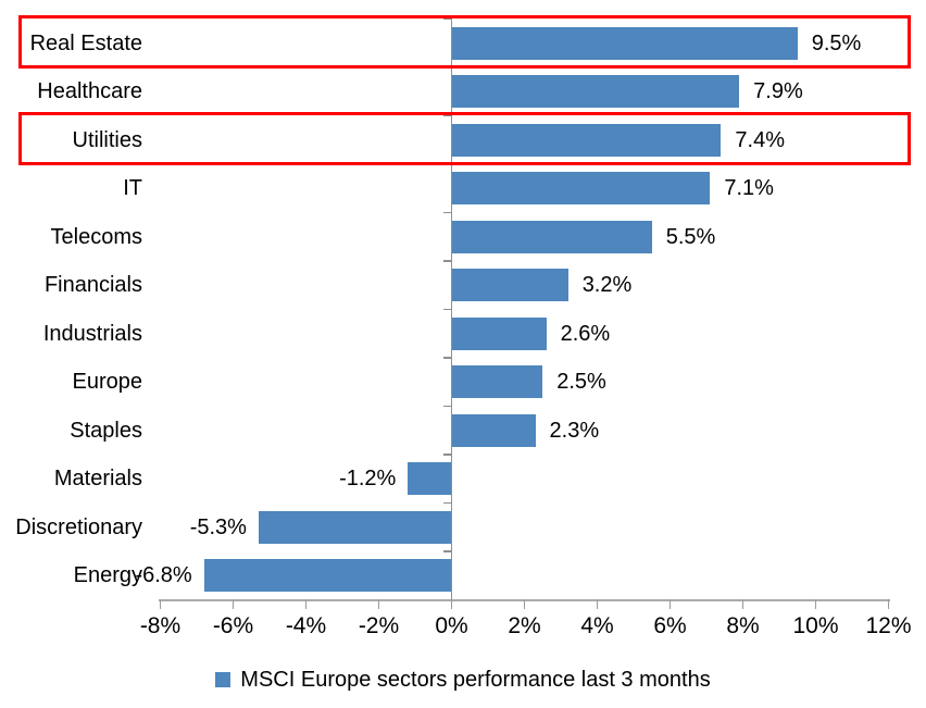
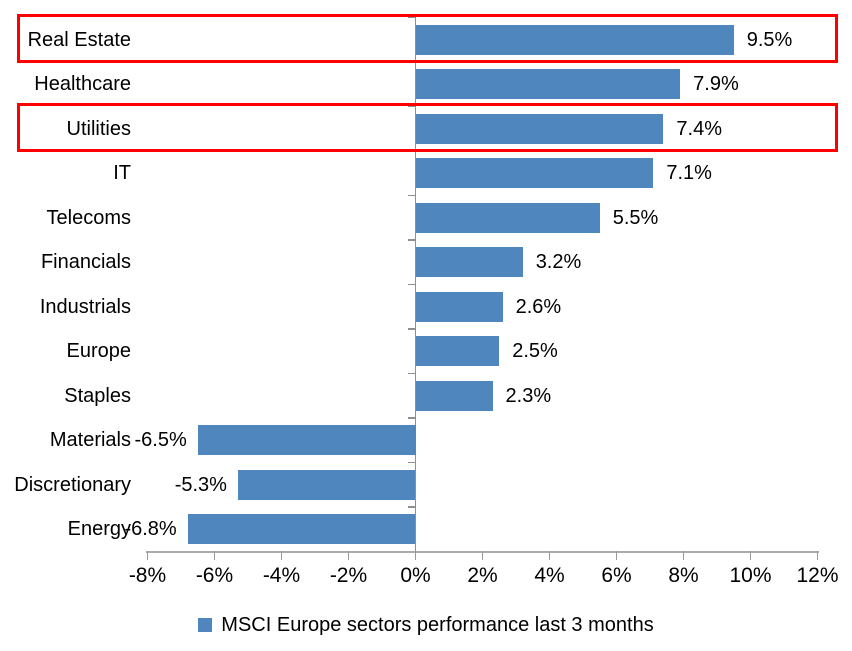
Materials: -1.2% -> -6.5%
